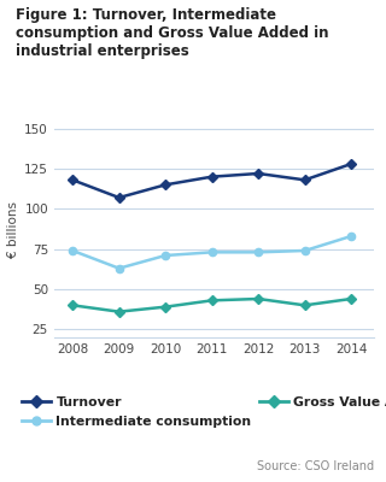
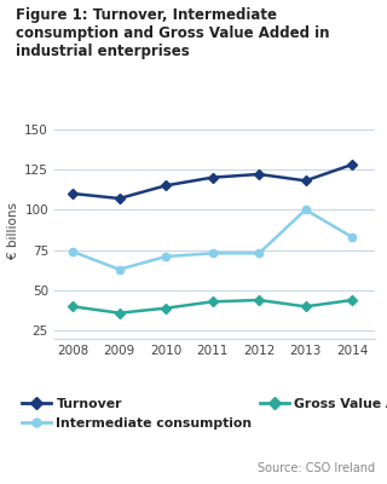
Turnover/2008: 118 -> 110
Intermediate consumption/2013: 74 -> 100
